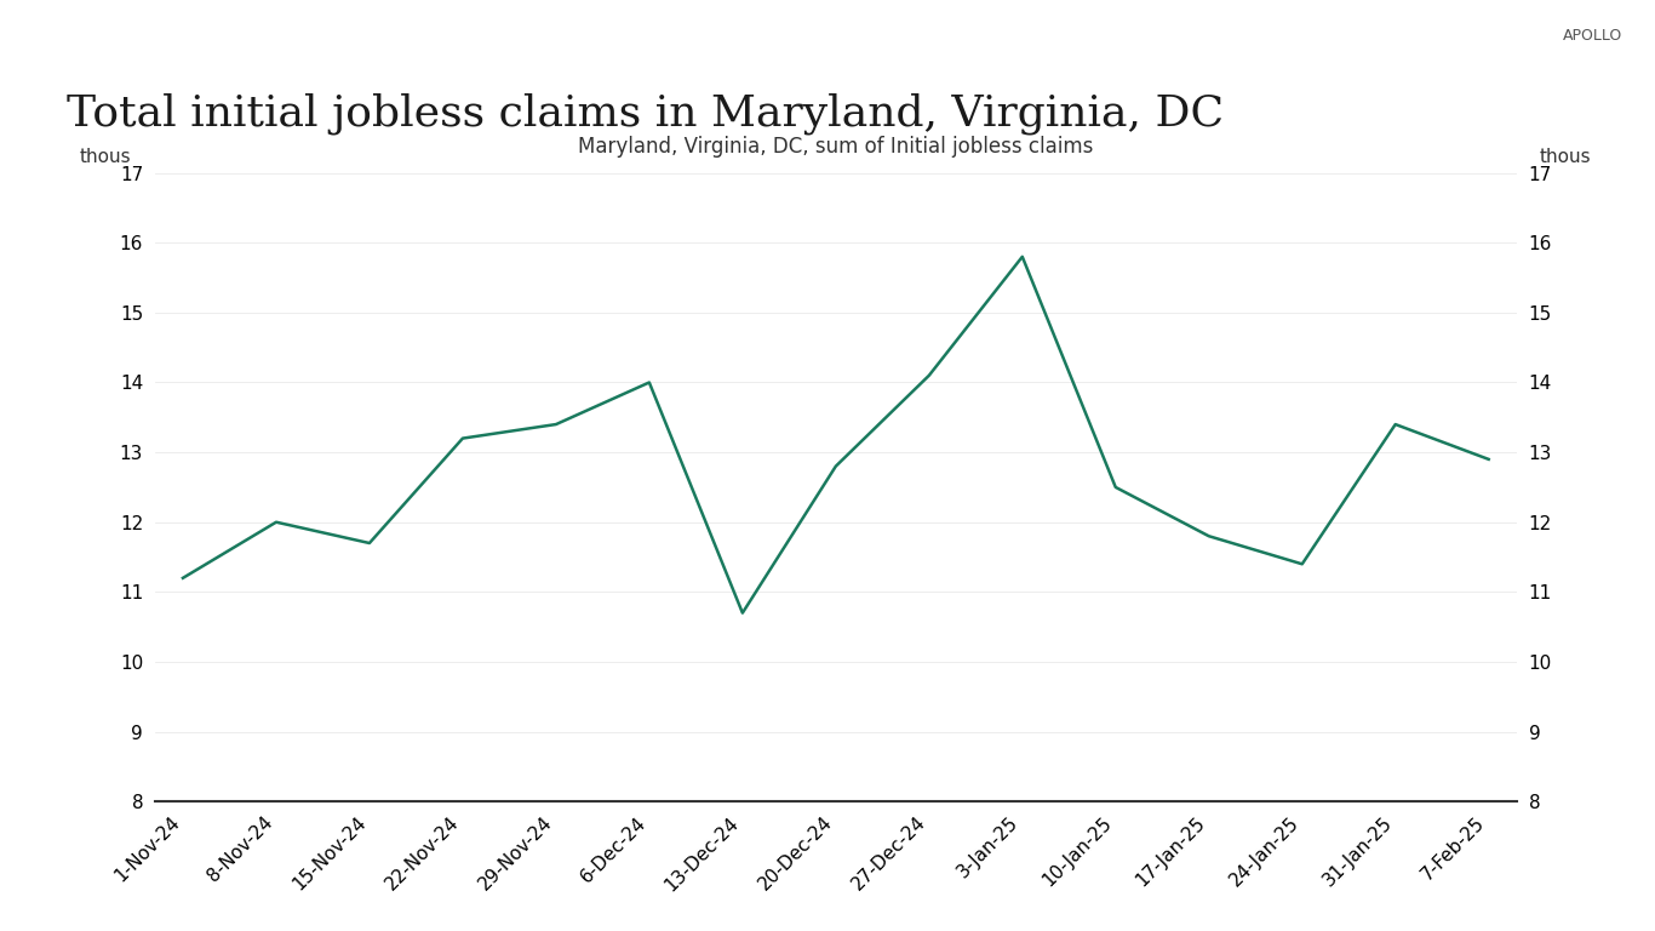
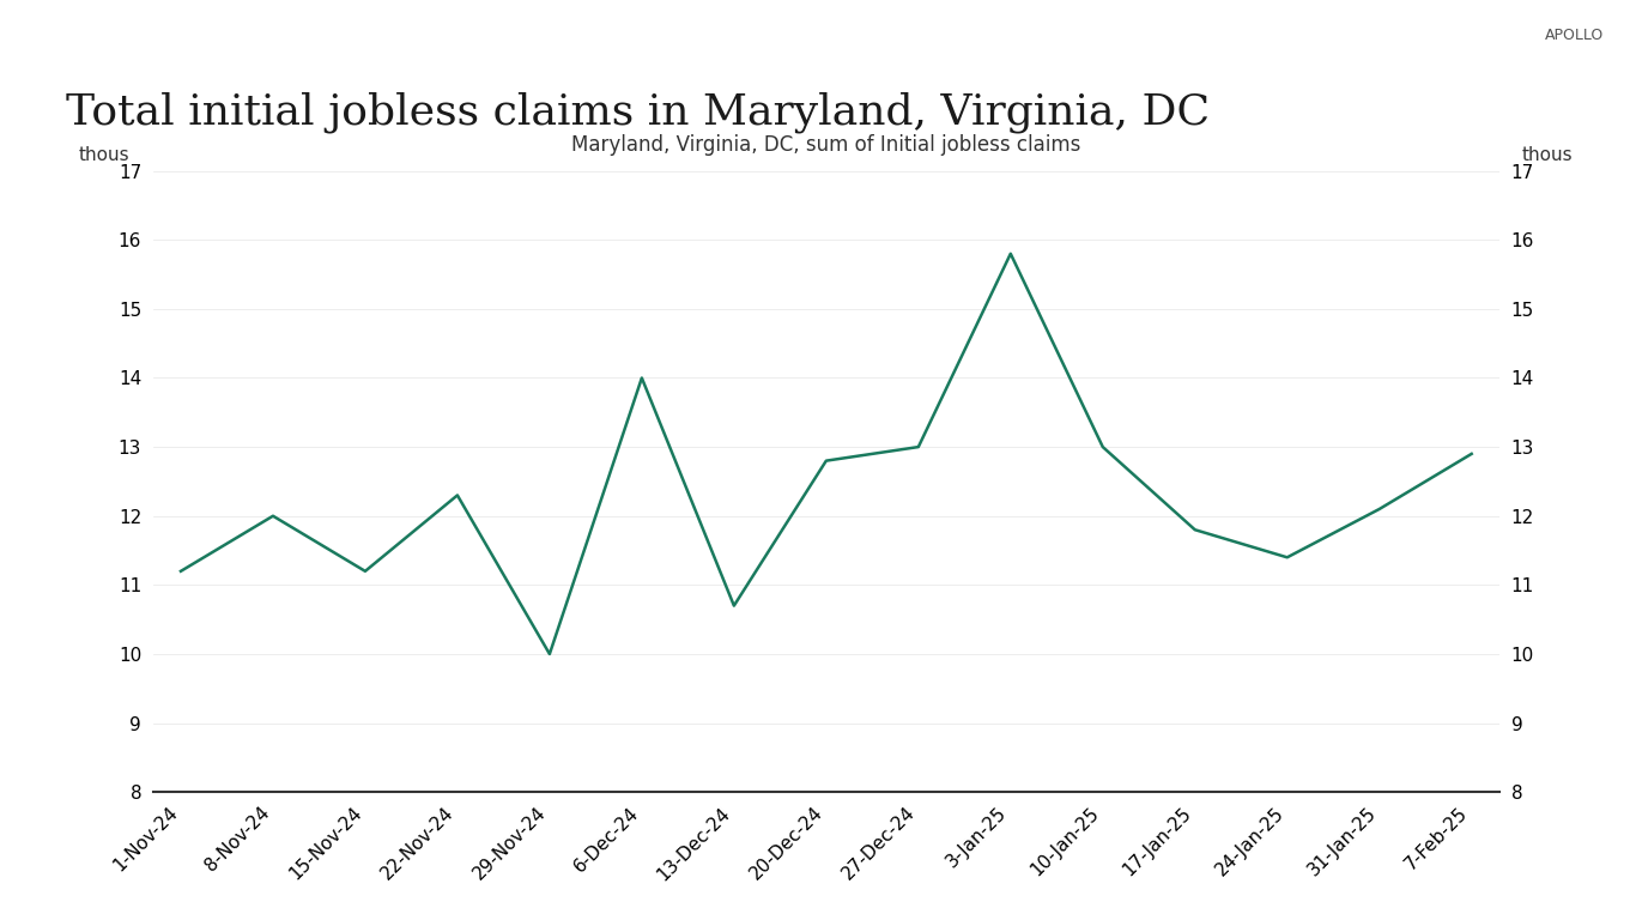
15-Nov-24: 11.7 -> 11.2
22-Nov-24: 13.2 -> 12.3
29-Nov-24: 13.4 -> 10.0
27-Dec-24: 14.1 -> 13.0
10-Jan-25: 12.5 -> 13.0
31-Jan-25: 13.4 -> 12.1
